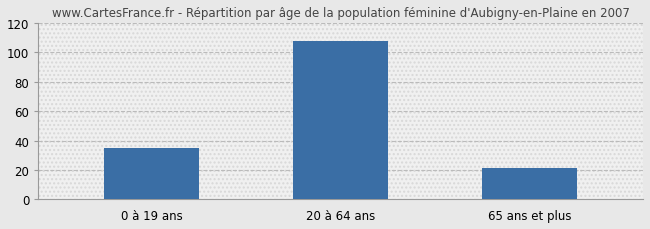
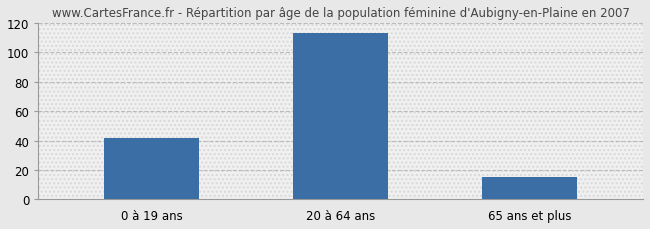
0 à 19 ans: 35 -> 42
20 à 64 ans: 108 -> 113
65 ans et plus: 21 -> 15
